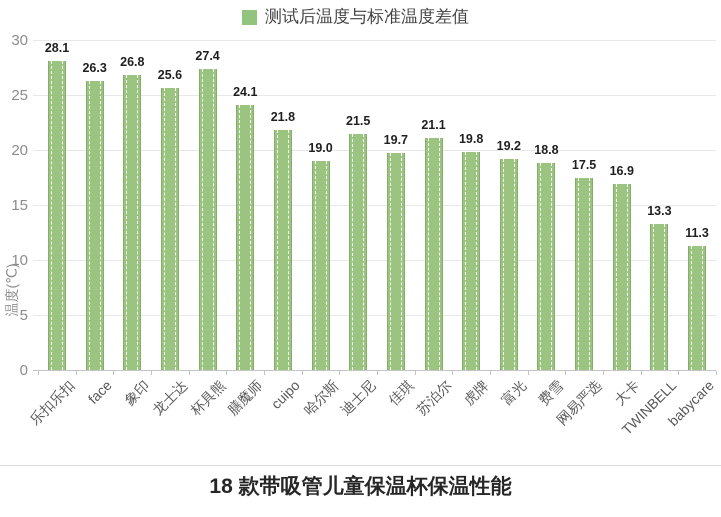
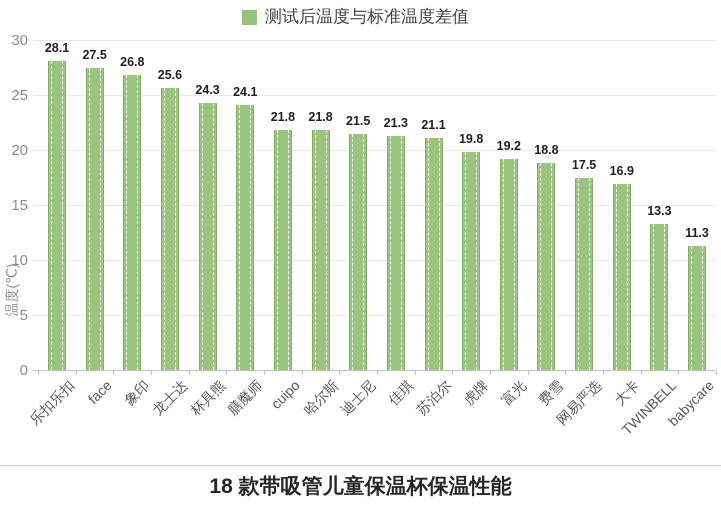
face: 26.3 -> 27.5
杯具熊: 27.4 -> 24.3
哈尔斯: 19.0 -> 21.8
佳琪: 19.7 -> 21.3
